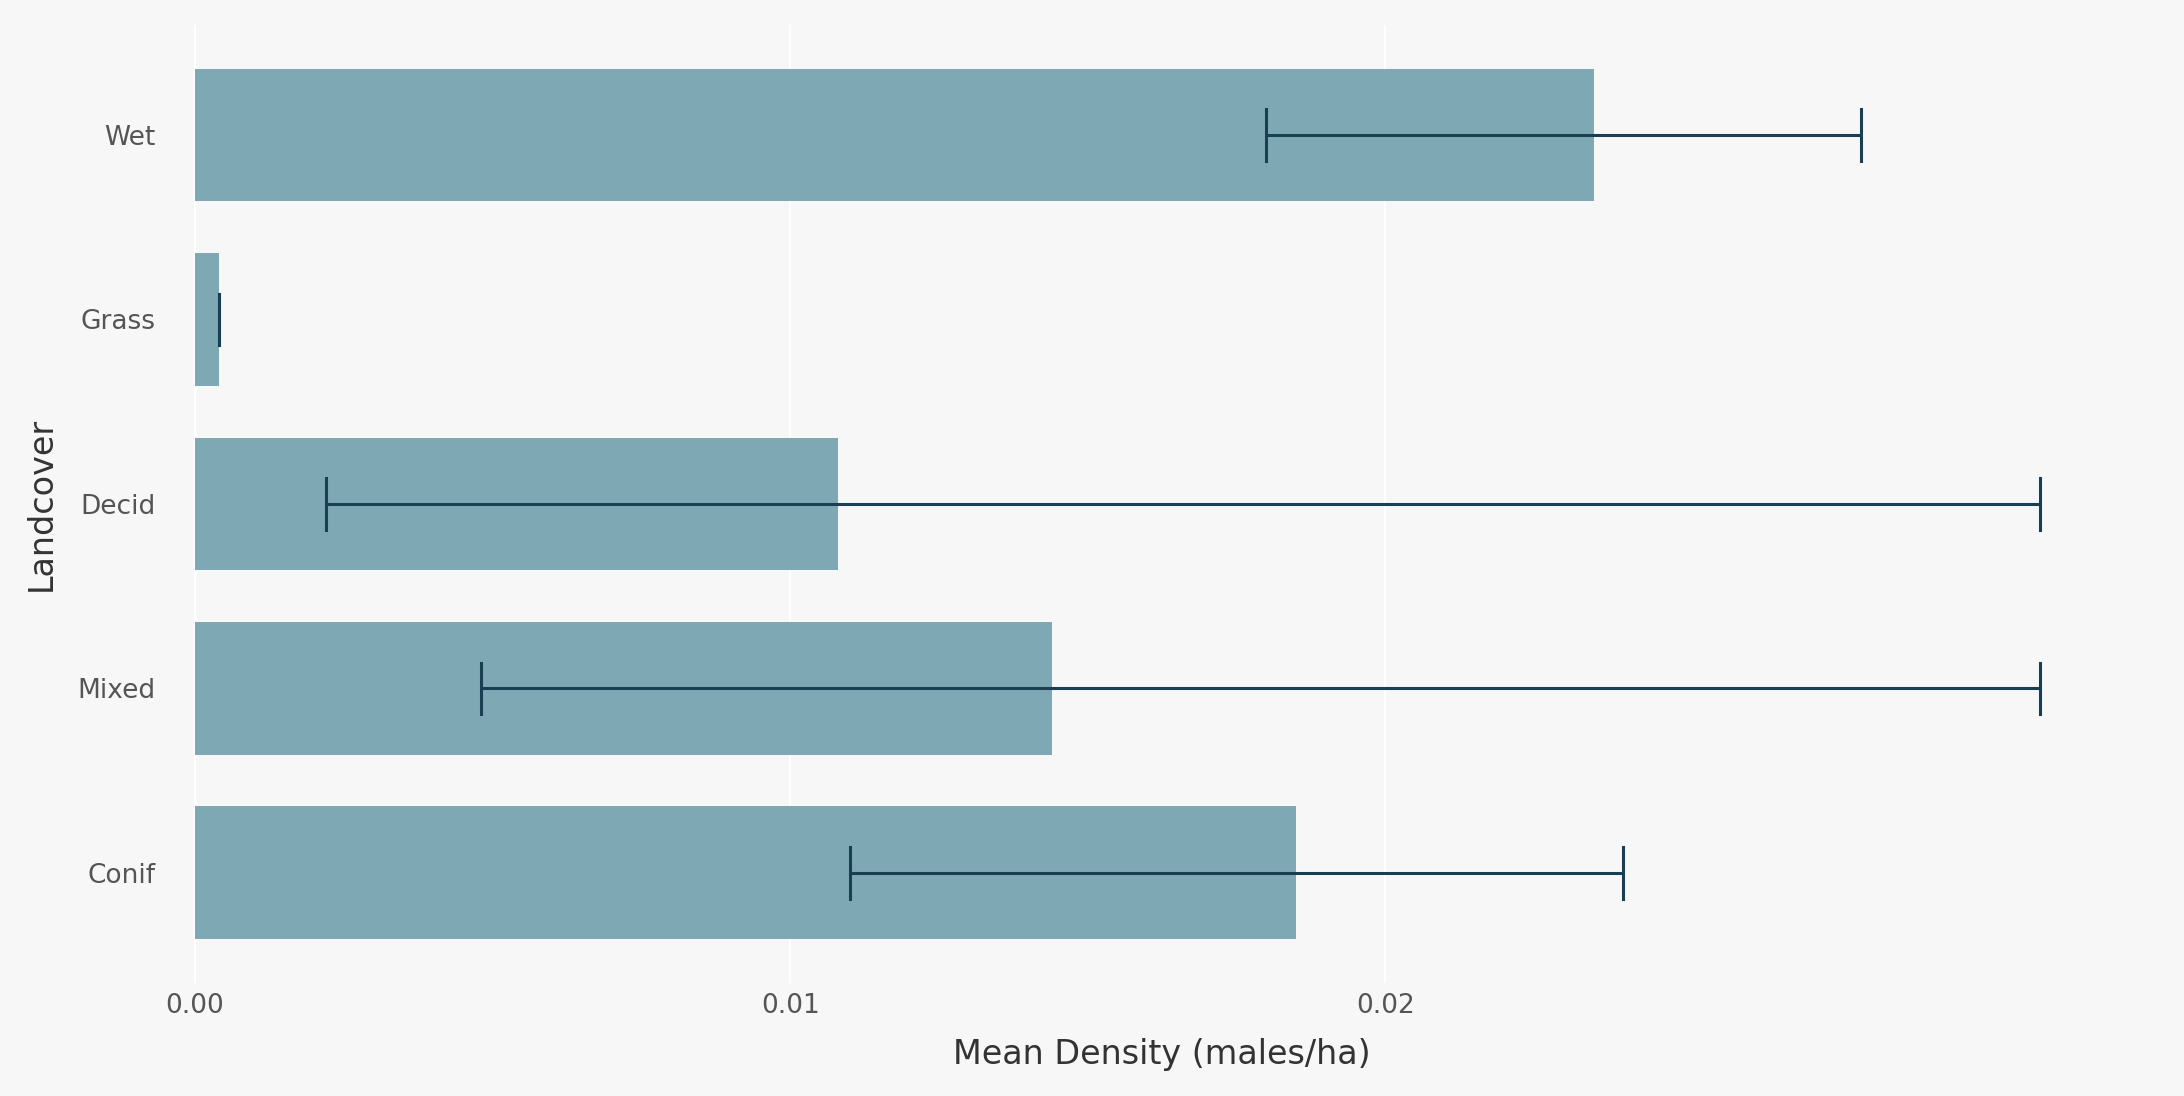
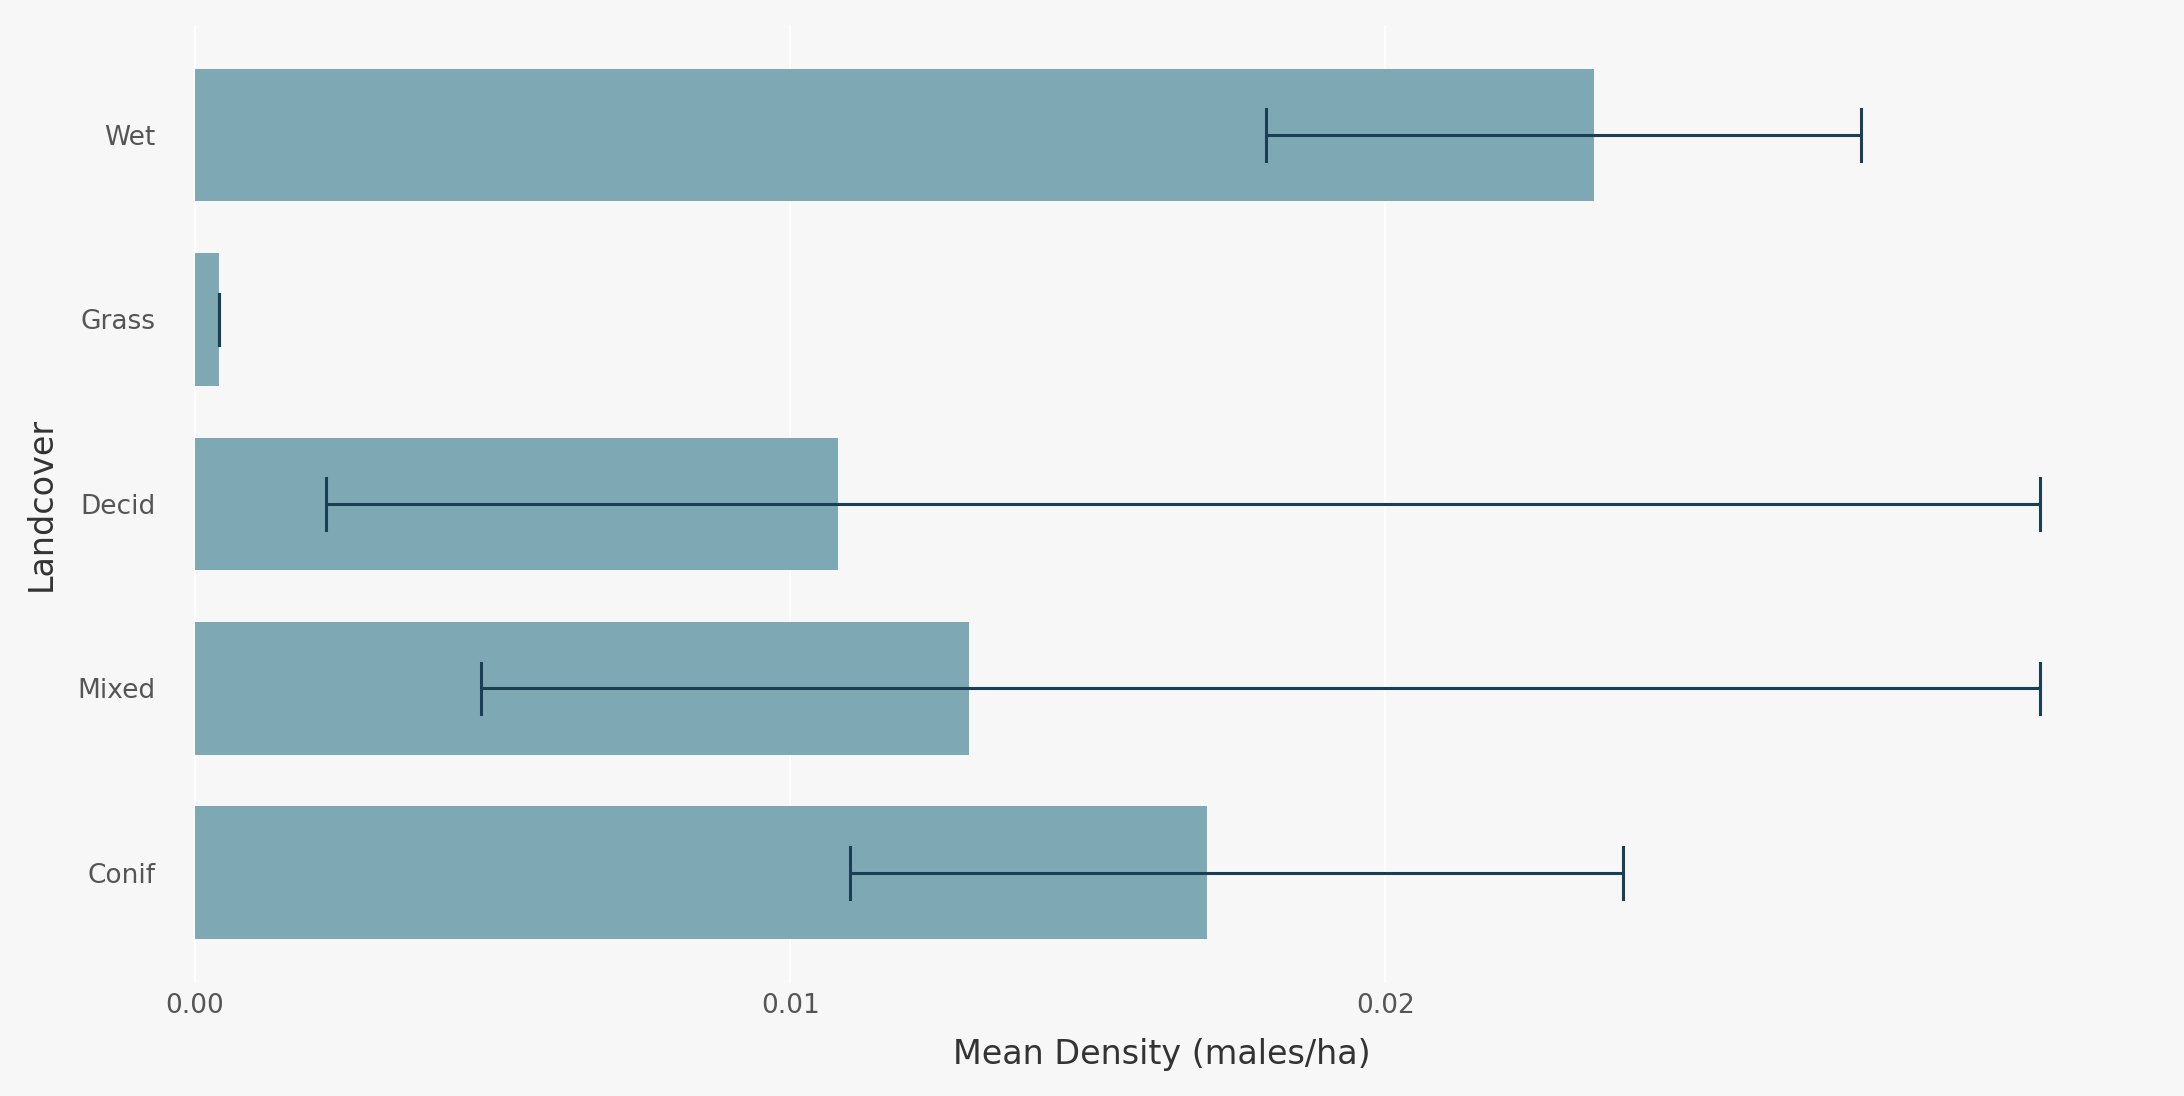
Mixed: 0.0144 -> 0.0130
Conif: 0.0185 -> 0.0170
